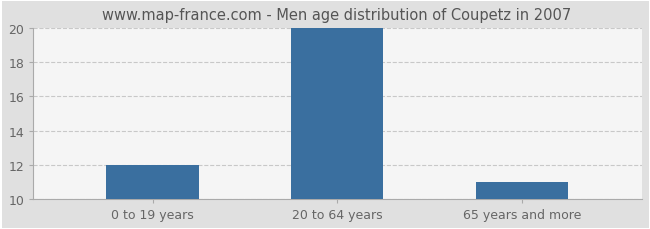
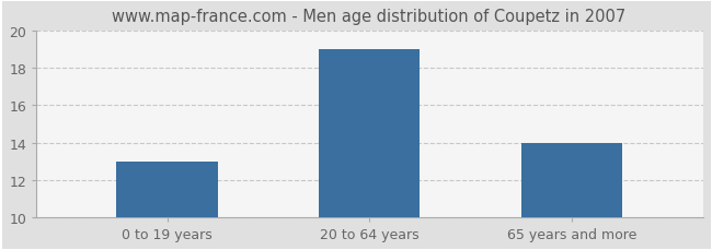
0 to 19 years: 12 -> 13
20 to 64 years: 20 -> 19
65 years and more: 11 -> 14
